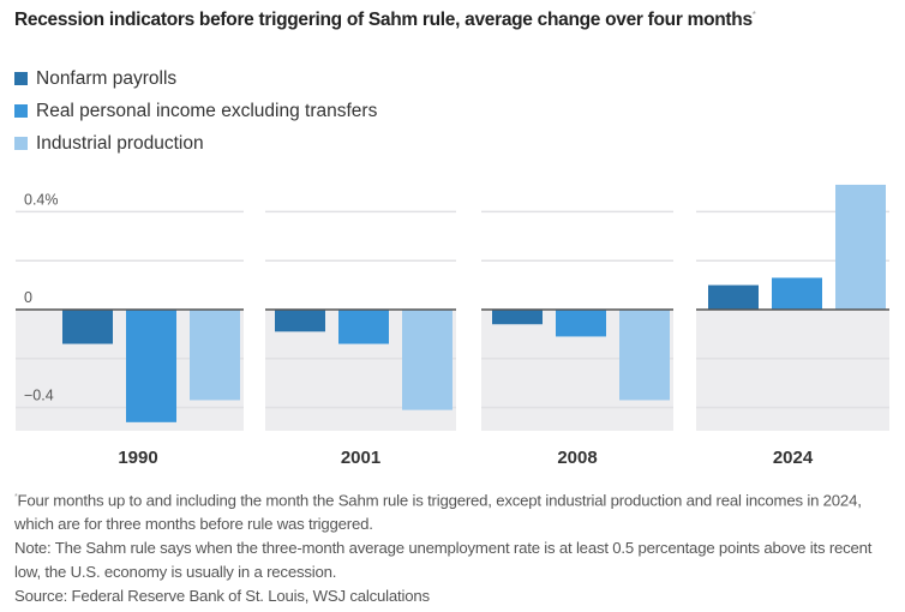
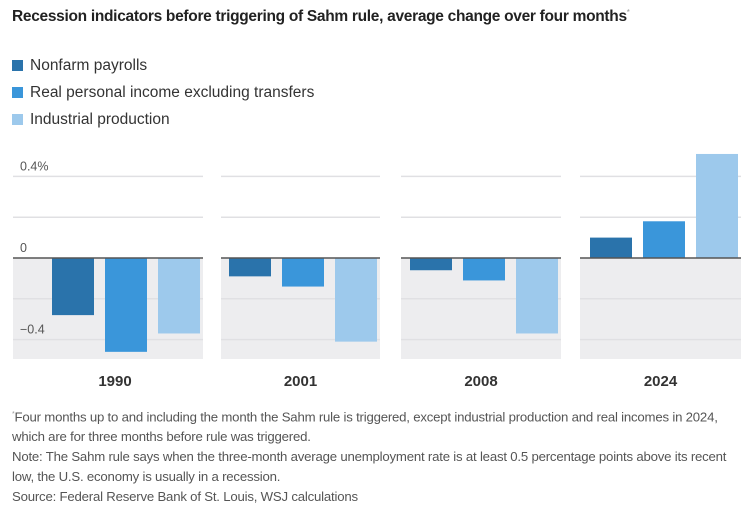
Nonfarm payrolls/1990: -0.14% -> -0.28%
Real personal income excluding transfers/2024: 0.13% -> 0.18%
